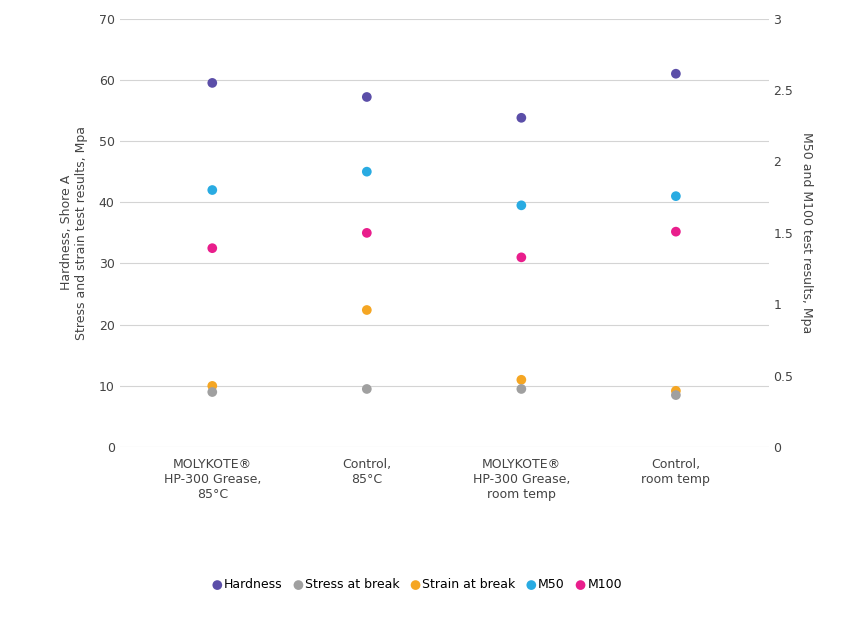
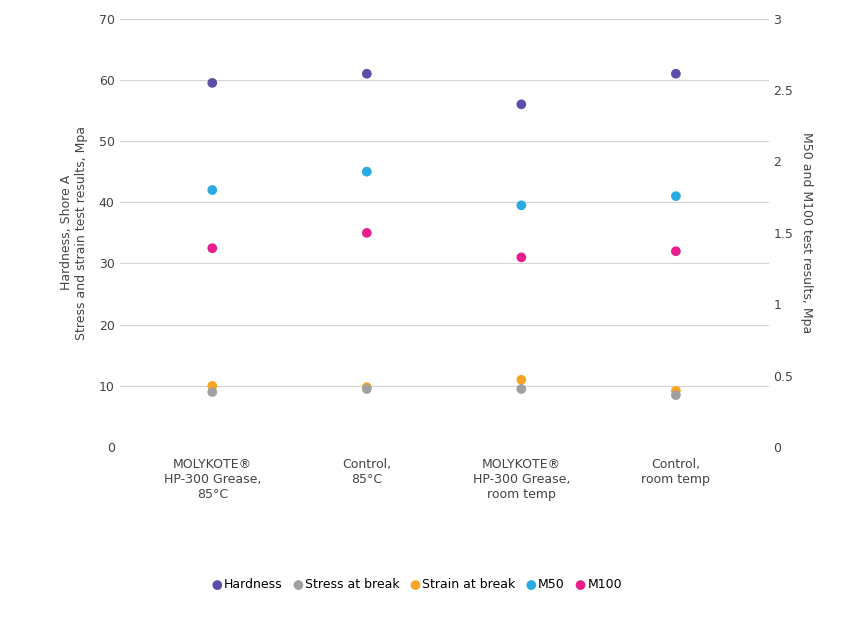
Hardness/Control, 85°C: 57.2 -> 61.0
Strain at break/Control, 85°C: 22.4 -> 9.8
Hardness/MOLYKOTE® HP-300 Grease, room temp: 53.8 -> 56.0
M100/Control, room temp: 35.2 -> 32.0
